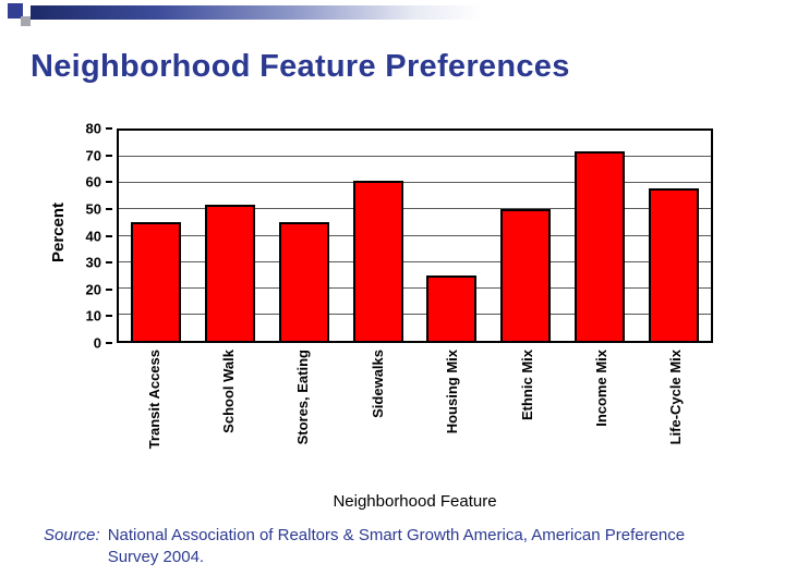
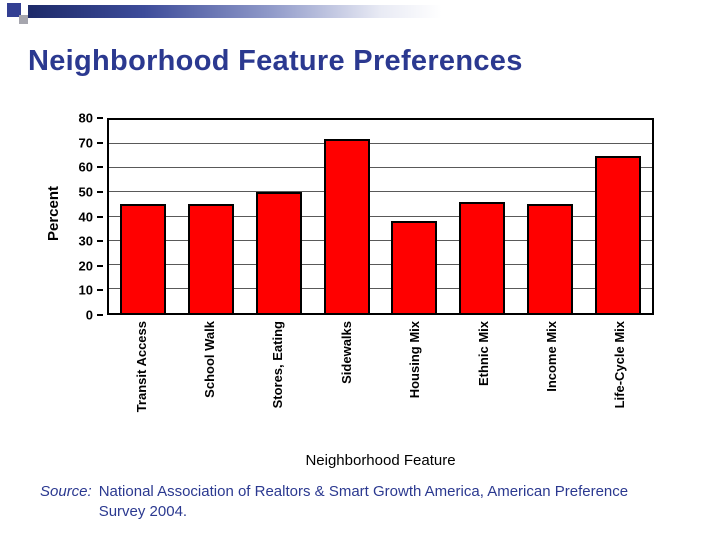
School Walk: 52 -> 45
Stores, Eating: 45 -> 50
Sidewalks: 61 -> 72
Housing Mix: 25 -> 38
Ethnic Mix: 50 -> 46
Income Mix: 72 -> 45
Life-Cycle Mix: 58 -> 65
